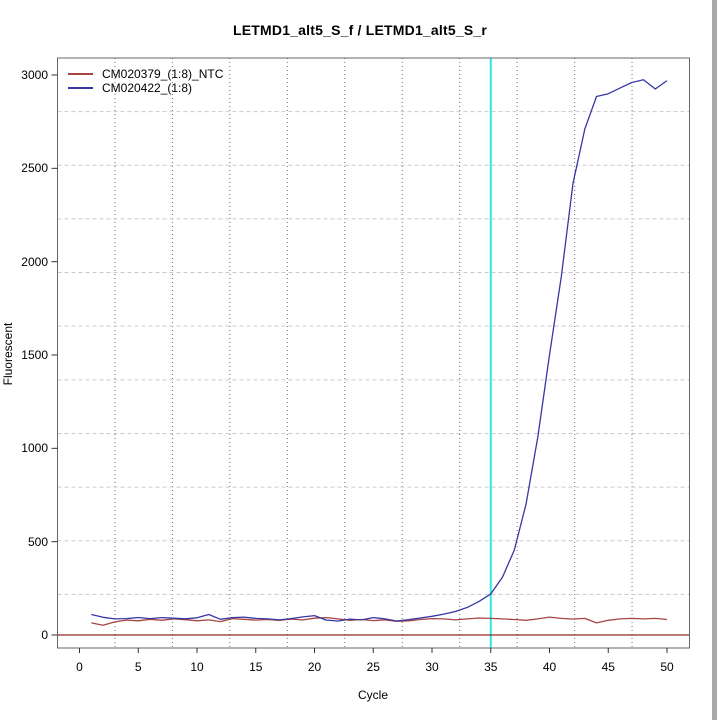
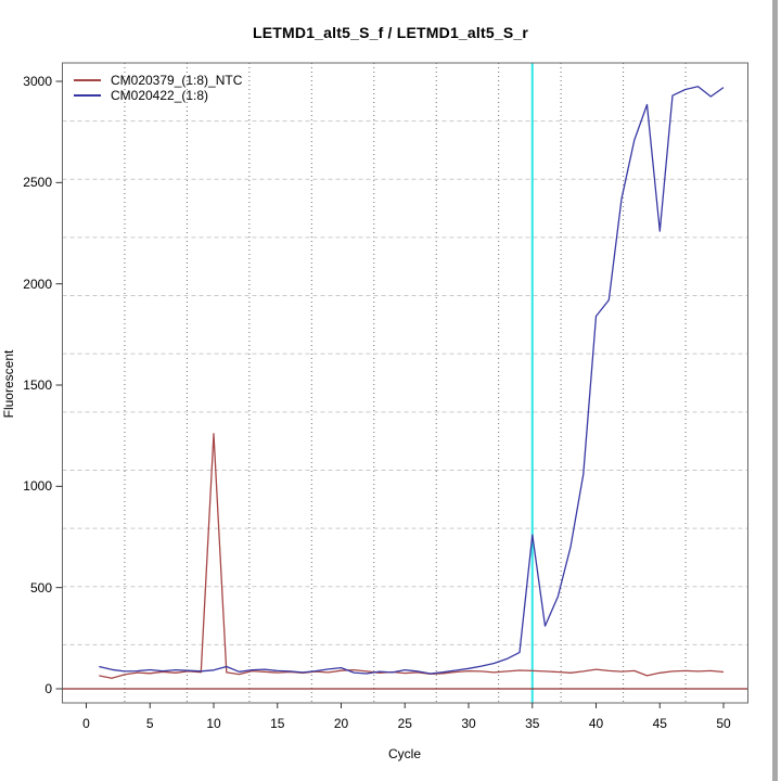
CM020379_(1:8)_NTC/10: 80 -> 1260
CM020422_(1:8)/35: 220 -> 760
CM020422_(1:8)/40: 1500 -> 1840
CM020422_(1:8)/45: 2900 -> 2260
